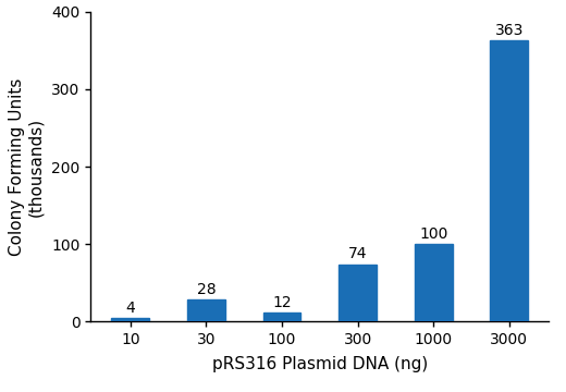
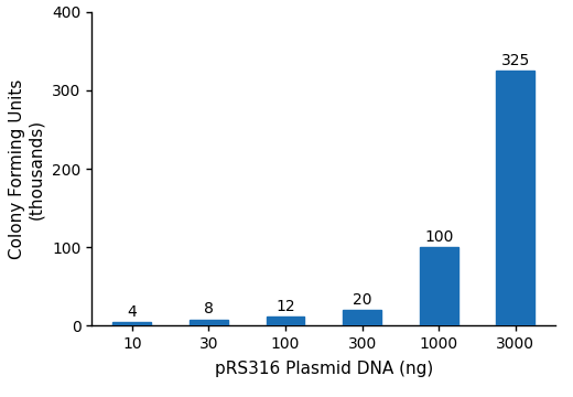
30: 28 -> 8
300: 74 -> 20
3000: 363 -> 325
